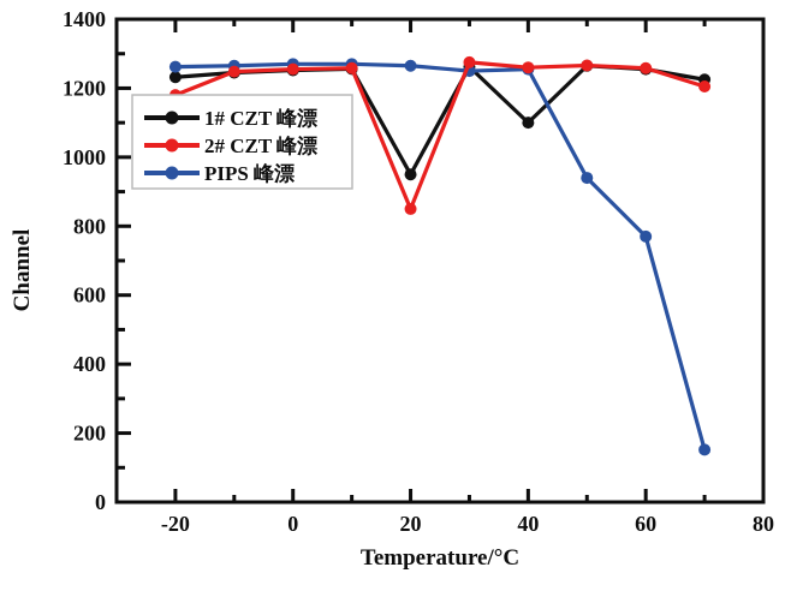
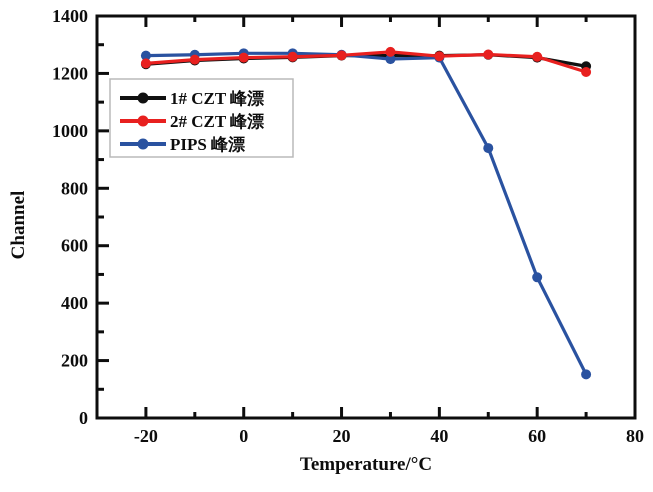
2# CZT 峰漂/-20: 1180 -> 1240
1# CZT 峰漂/20: 950 -> 1260
2# CZT 峰漂/20: 850 -> 1260
1# CZT 峰漂/40: 1100 -> 1260
PIPS 峰漂/60: 770 -> 490
